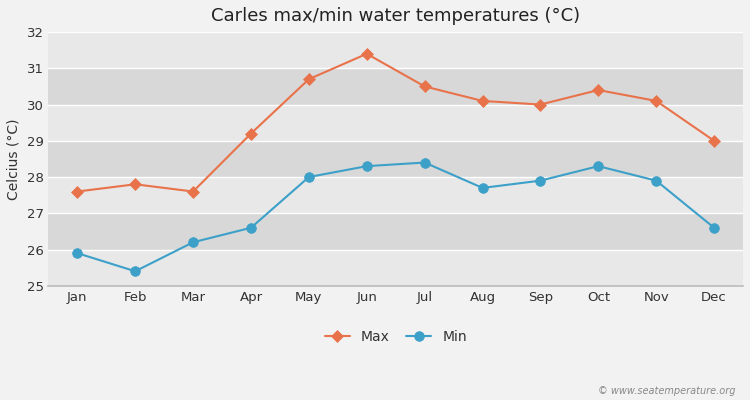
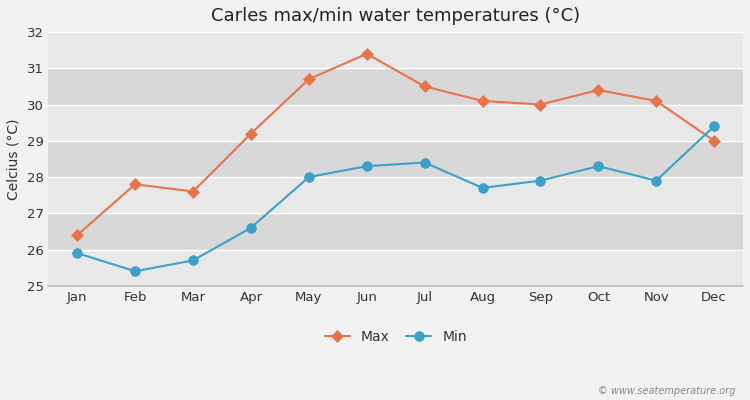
Max/Jan: 27.6 -> 26.4
Min/Mar: 26.2 -> 25.7
Min/Dec: 26.6 -> 29.4
